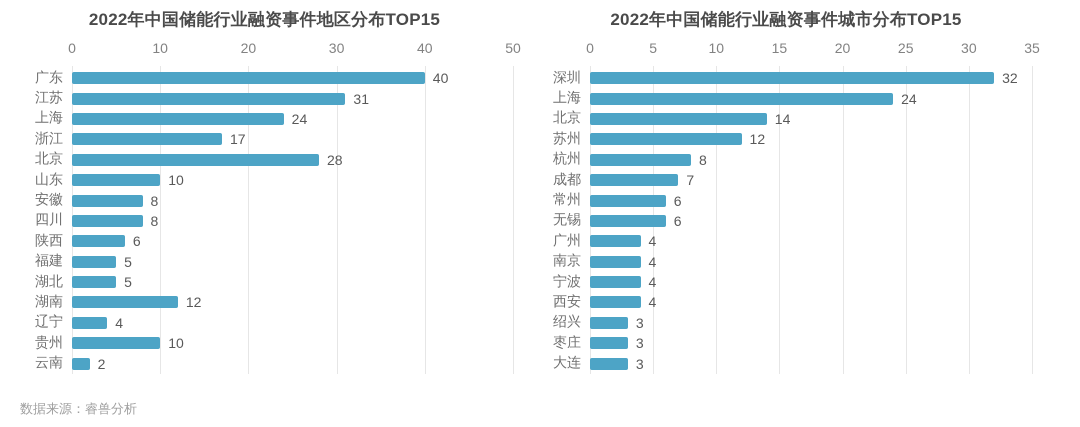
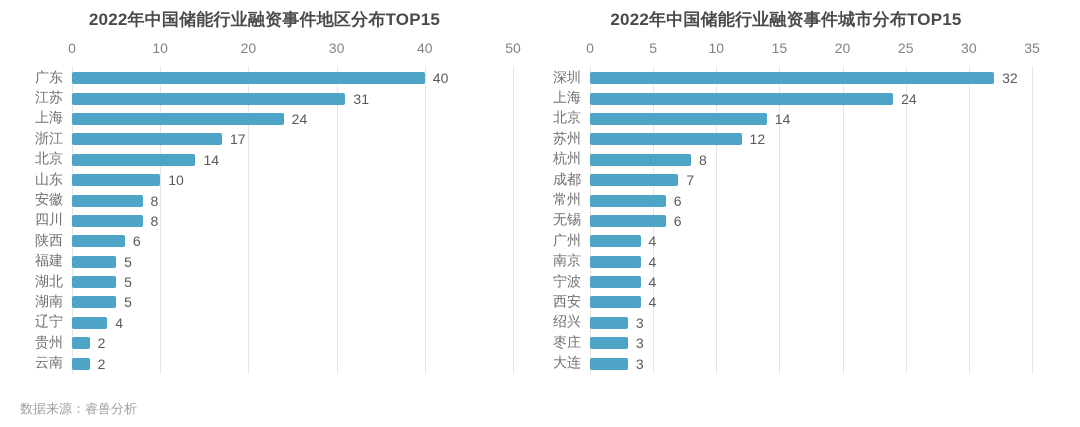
2022年中国储能行业融资事件地区分布TOP15/北京: 28 -> 14
2022年中国储能行业融资事件地区分布TOP15/湖南: 12 -> 5
2022年中国储能行业融资事件地区分布TOP15/贵州: 10 -> 2
